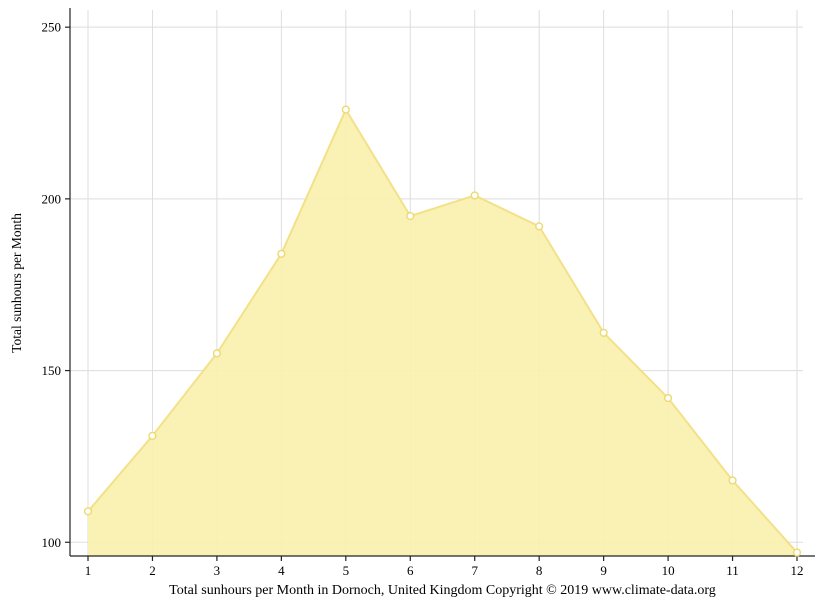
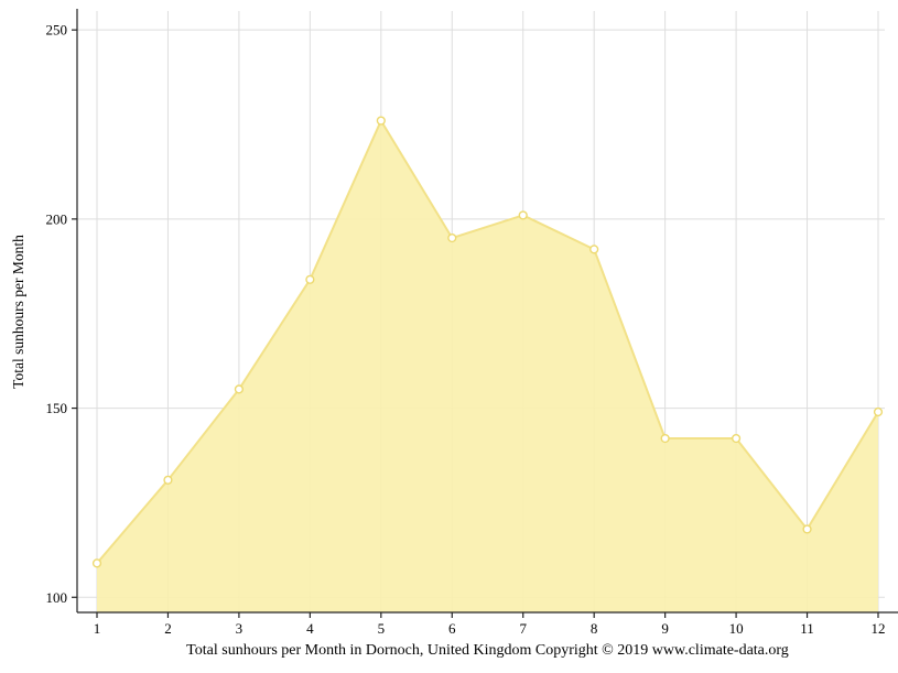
9: 161 -> 142
12: 97 -> 149
